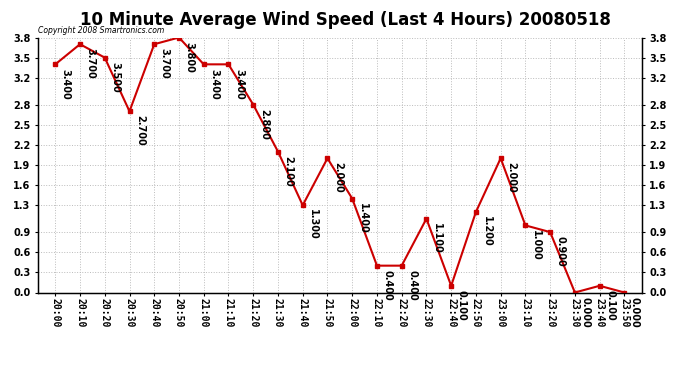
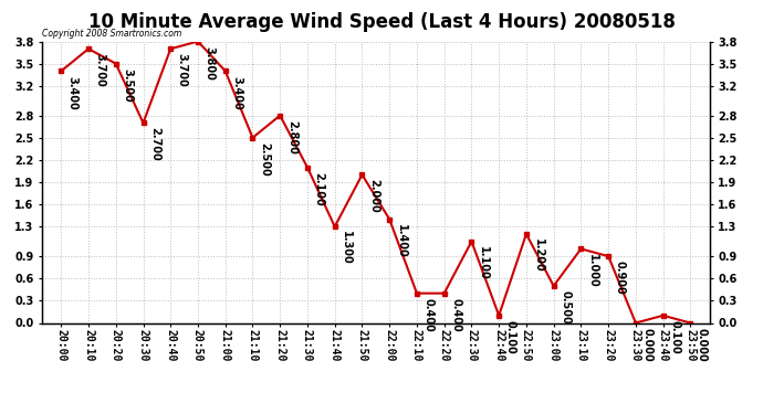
21:10: 3.400 -> 2.500
23:00: 2.000 -> 0.500
